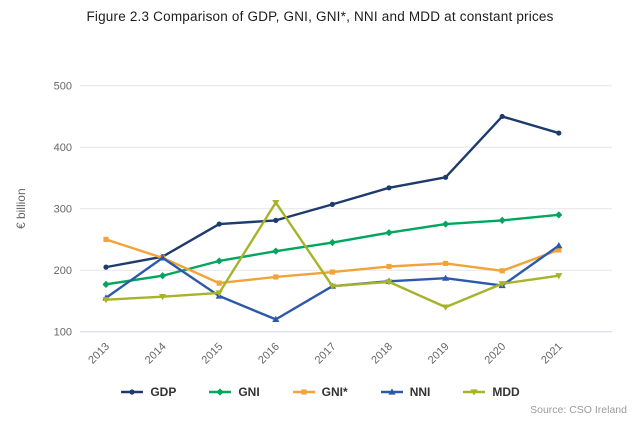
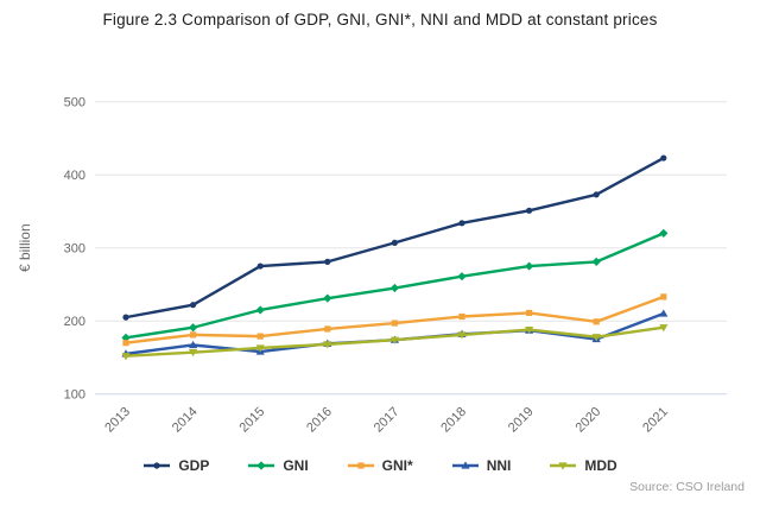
GNI*/2013: 250 -> 170
GNI*/2014: 220 -> 180
NNI/2014: 220 -> 170
NNI/2016: 120 -> 170
MDD/2016: 310 -> 170
MDD/2019: 140 -> 190
GDP/2020: 450 -> 370
GNI/2021: 290 -> 320
NNI/2021: 240 -> 210
